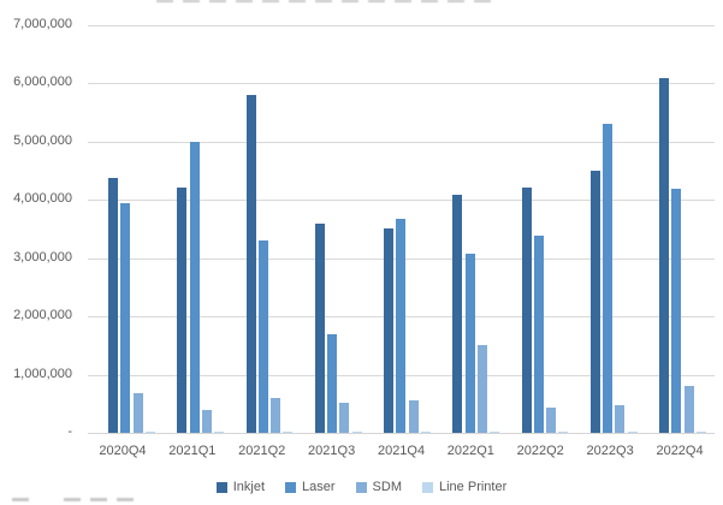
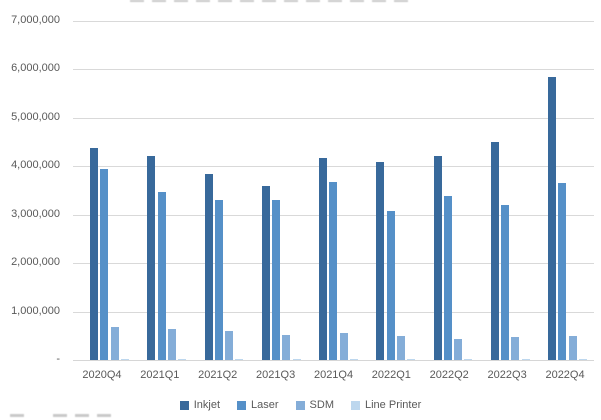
Laser/2021Q1: 5000000 -> 3500000
SDM/2021Q1: 400000 -> 600000
Inkjet/2021Q2: 5800000 -> 3800000
Laser/2021Q3: 1700000 -> 3300000
Inkjet/2021Q4: 3500000 -> 4200000
SDM/2022Q1: 1500000 -> 500000
Laser/2022Q3: 5300000 -> 3200000
Inkjet/2022Q4: 6100000 -> 5800000
Laser/2022Q4: 4200000 -> 3600000
SDM/2022Q4: 800000 -> 500000
